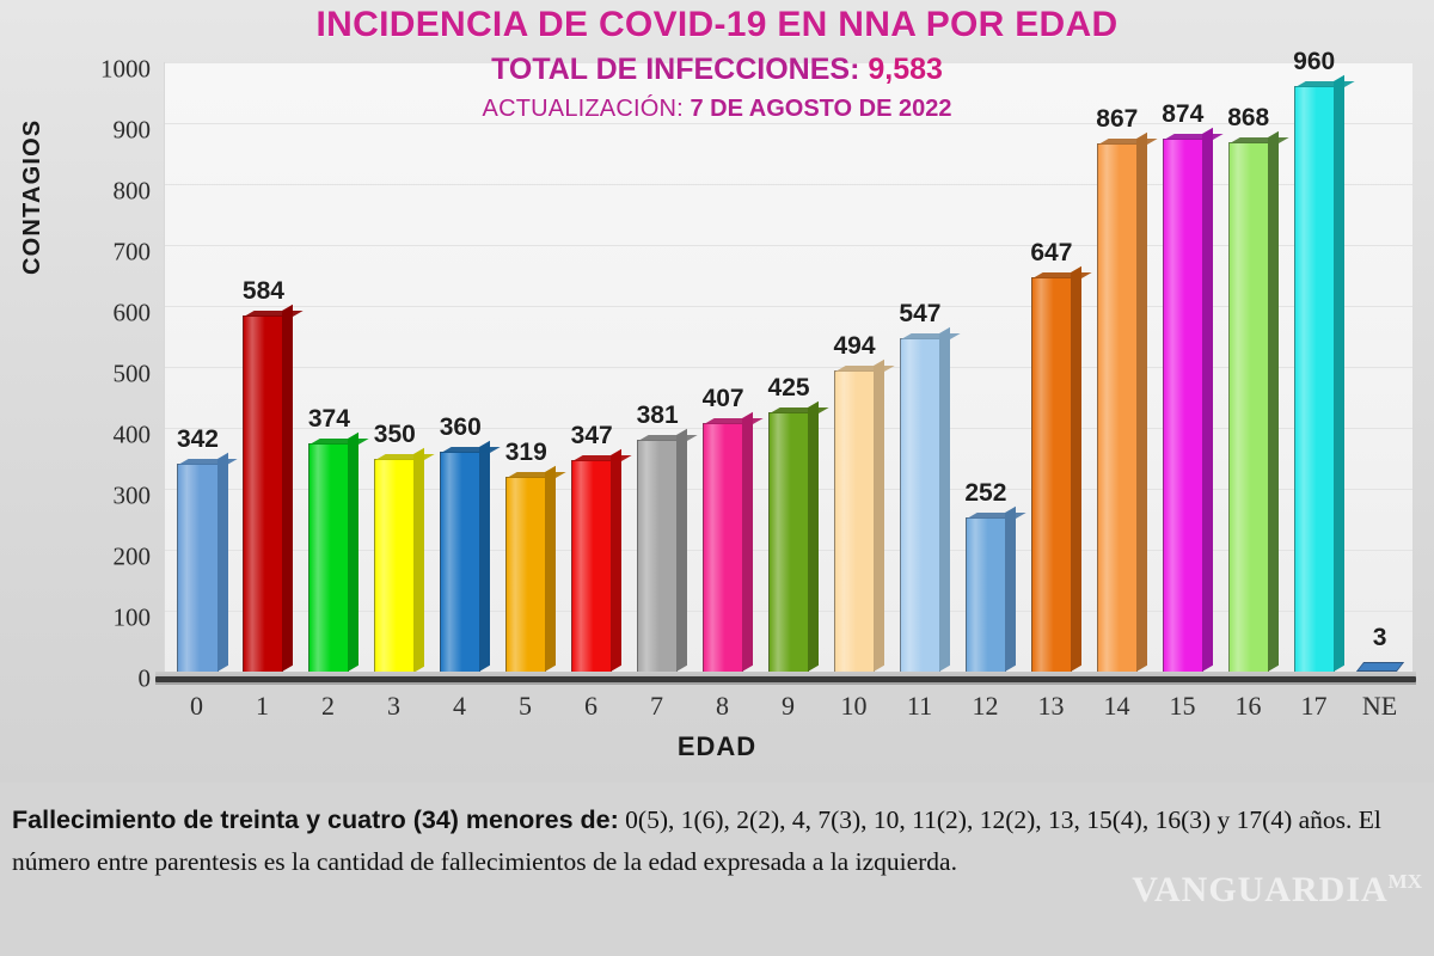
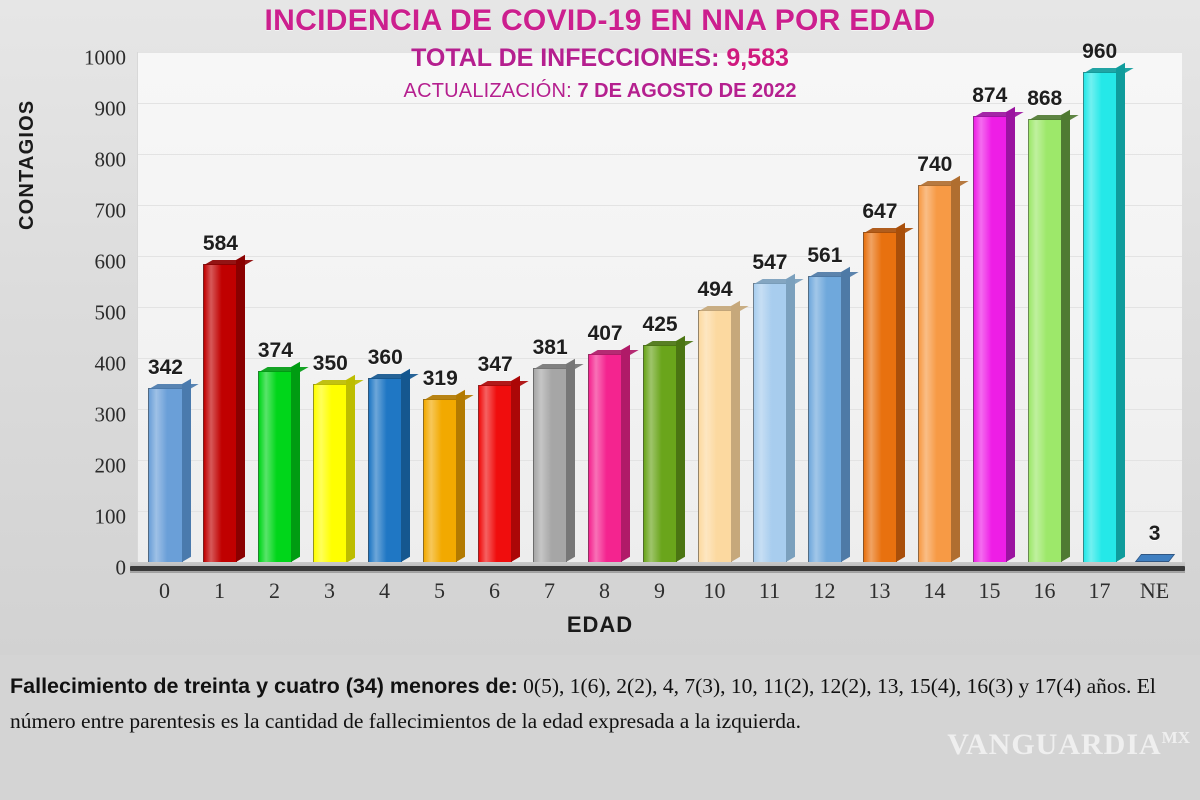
12: 252 -> 561
14: 867 -> 740
